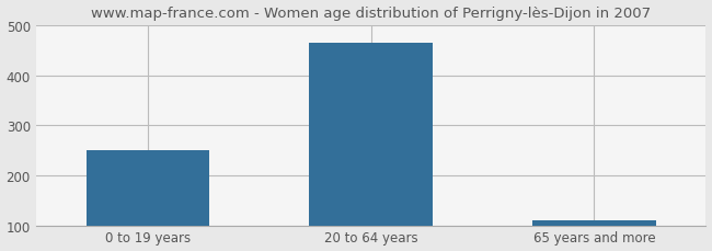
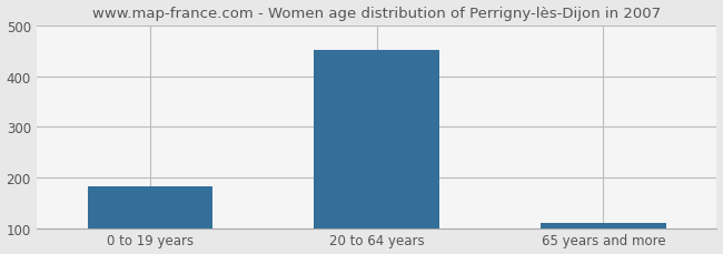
0 to 19 years: 250 -> 183
20 to 64 years: 465 -> 451
